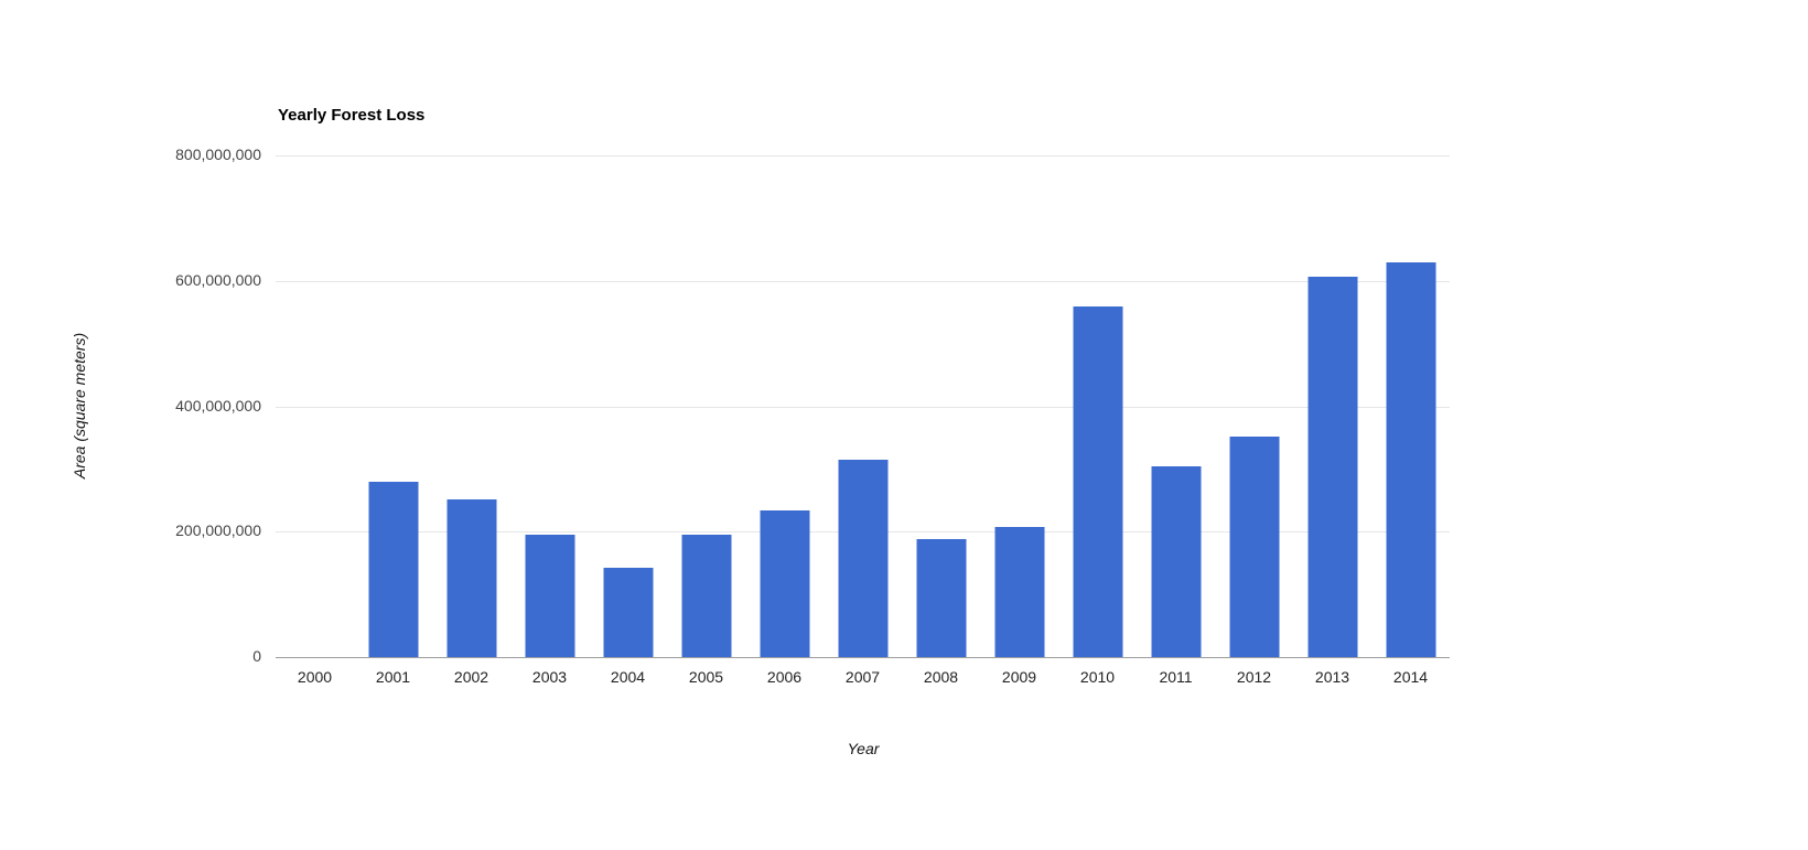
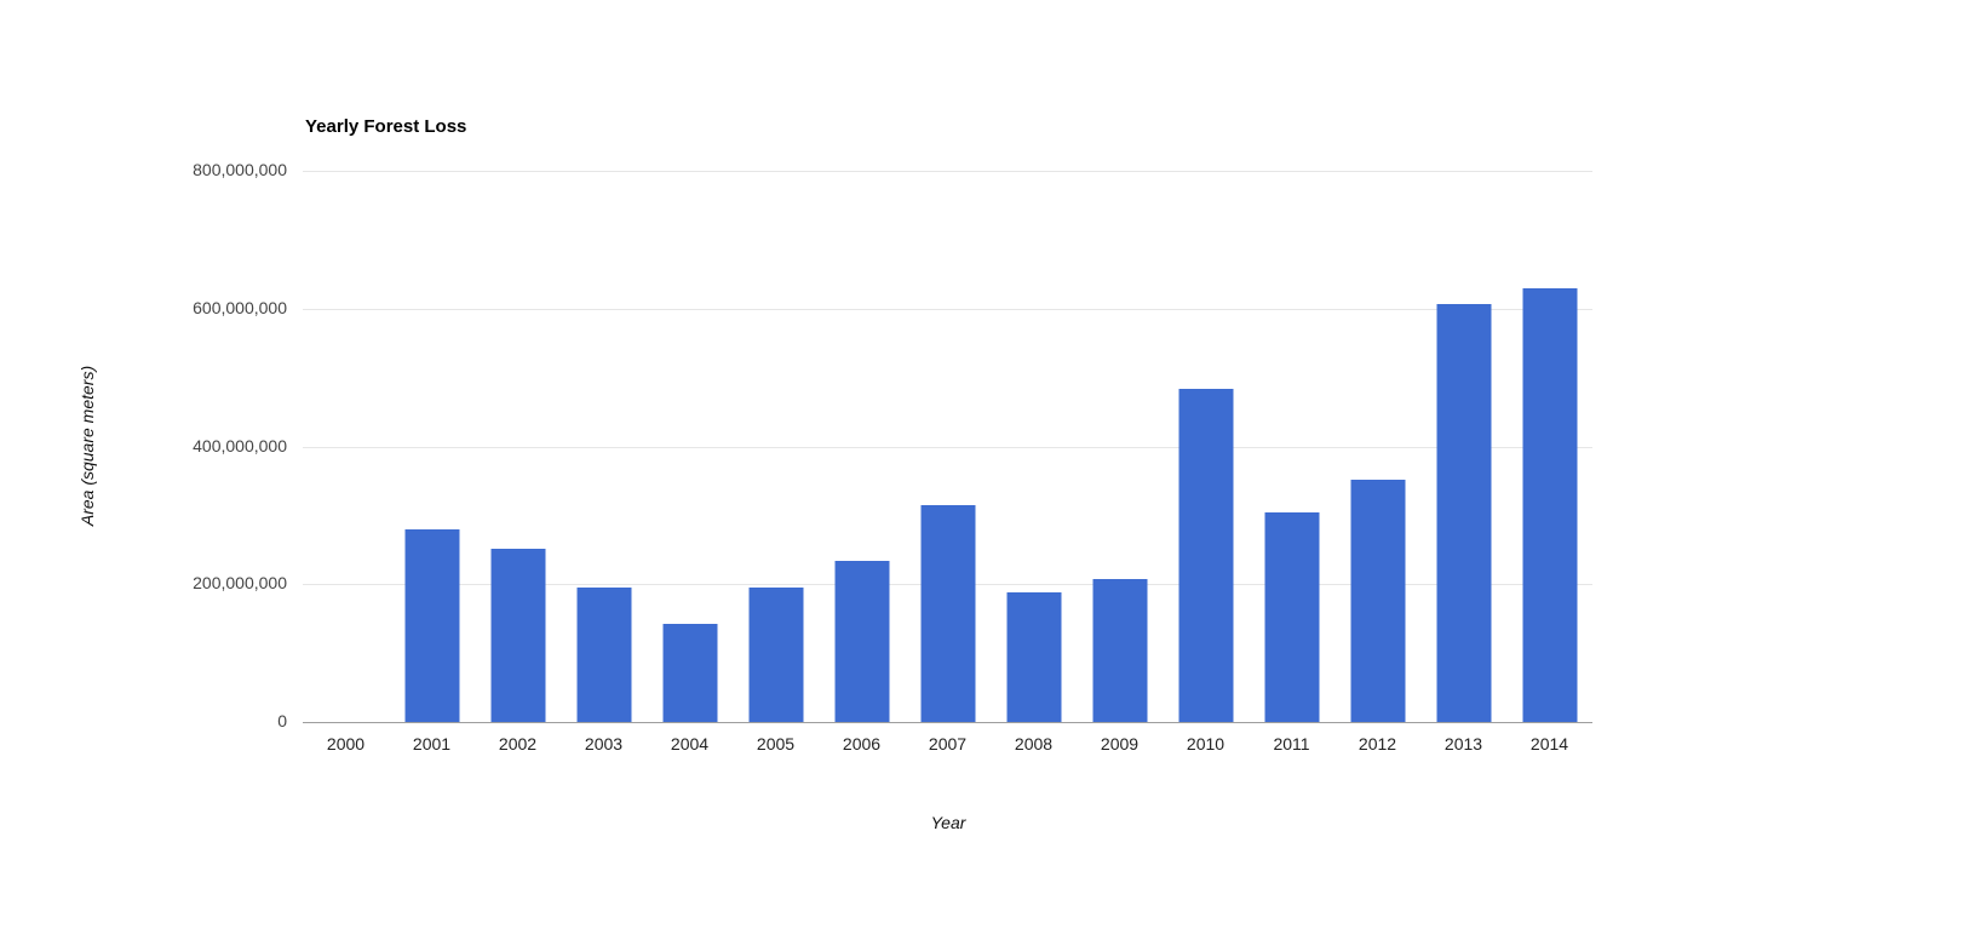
2010: 560000000 -> 480000000
